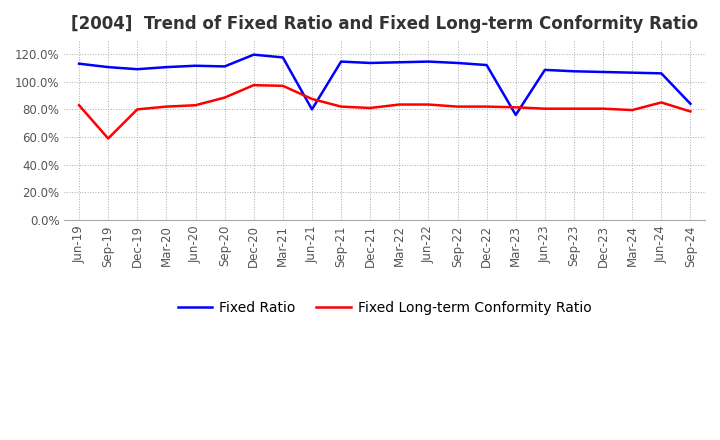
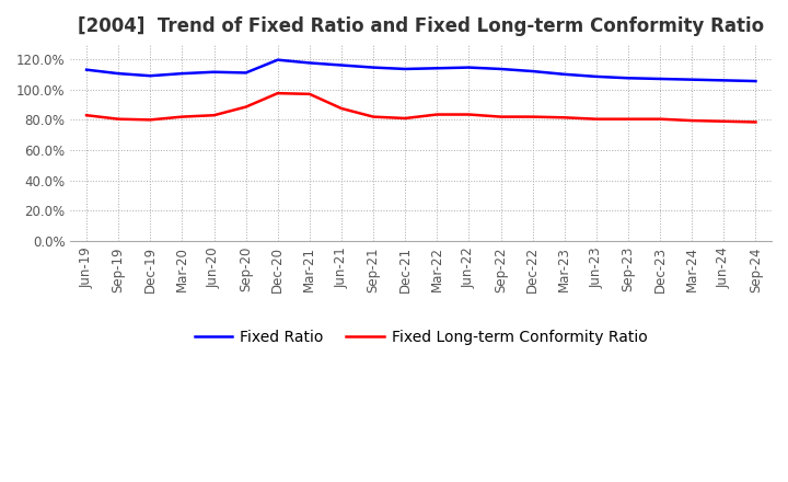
Fixed Long-term Conformity Ratio/Sep-19: 59% -> 80%
Fixed Ratio/Jun-21: 80% -> 116%
Fixed Ratio/Mar-23: 76% -> 110%
Fixed Long-term Conformity Ratio/Jun-24: 85% -> 79%
Fixed Ratio/Sep-24: 84% -> 106%
